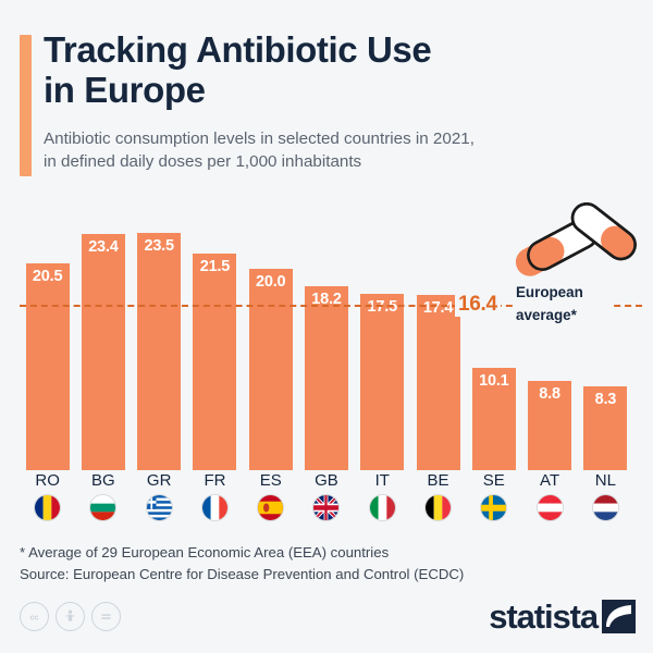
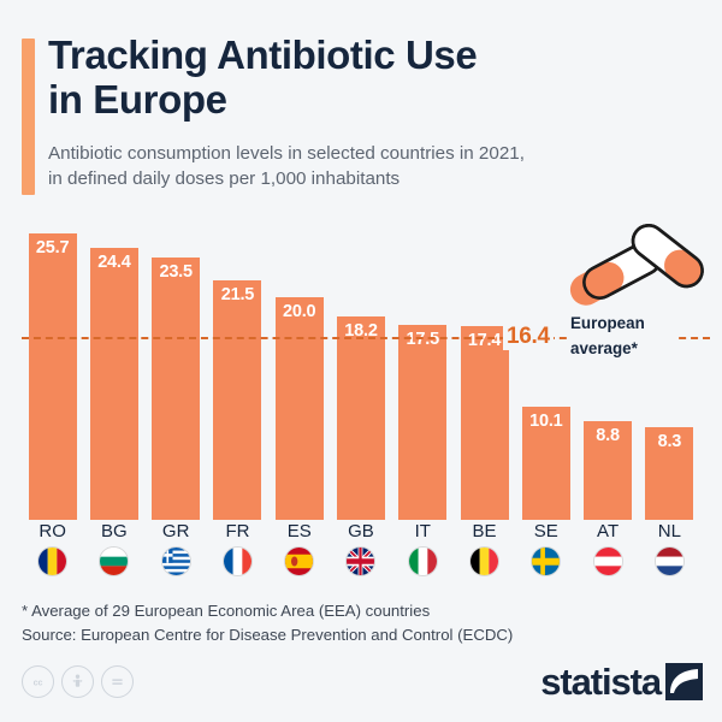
RO: 20.5 -> 25.7
BG: 23.4 -> 24.4
